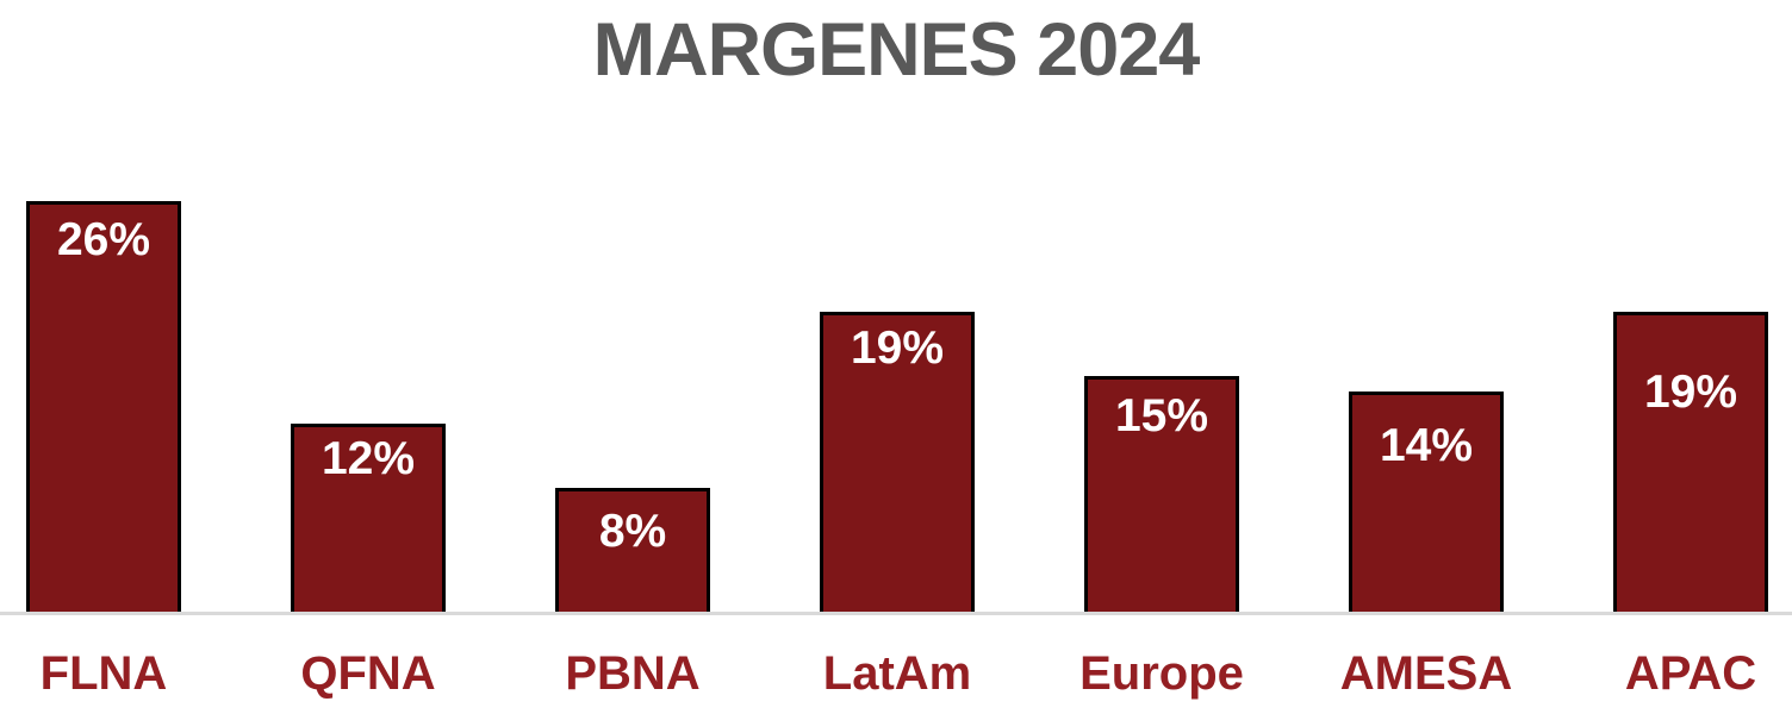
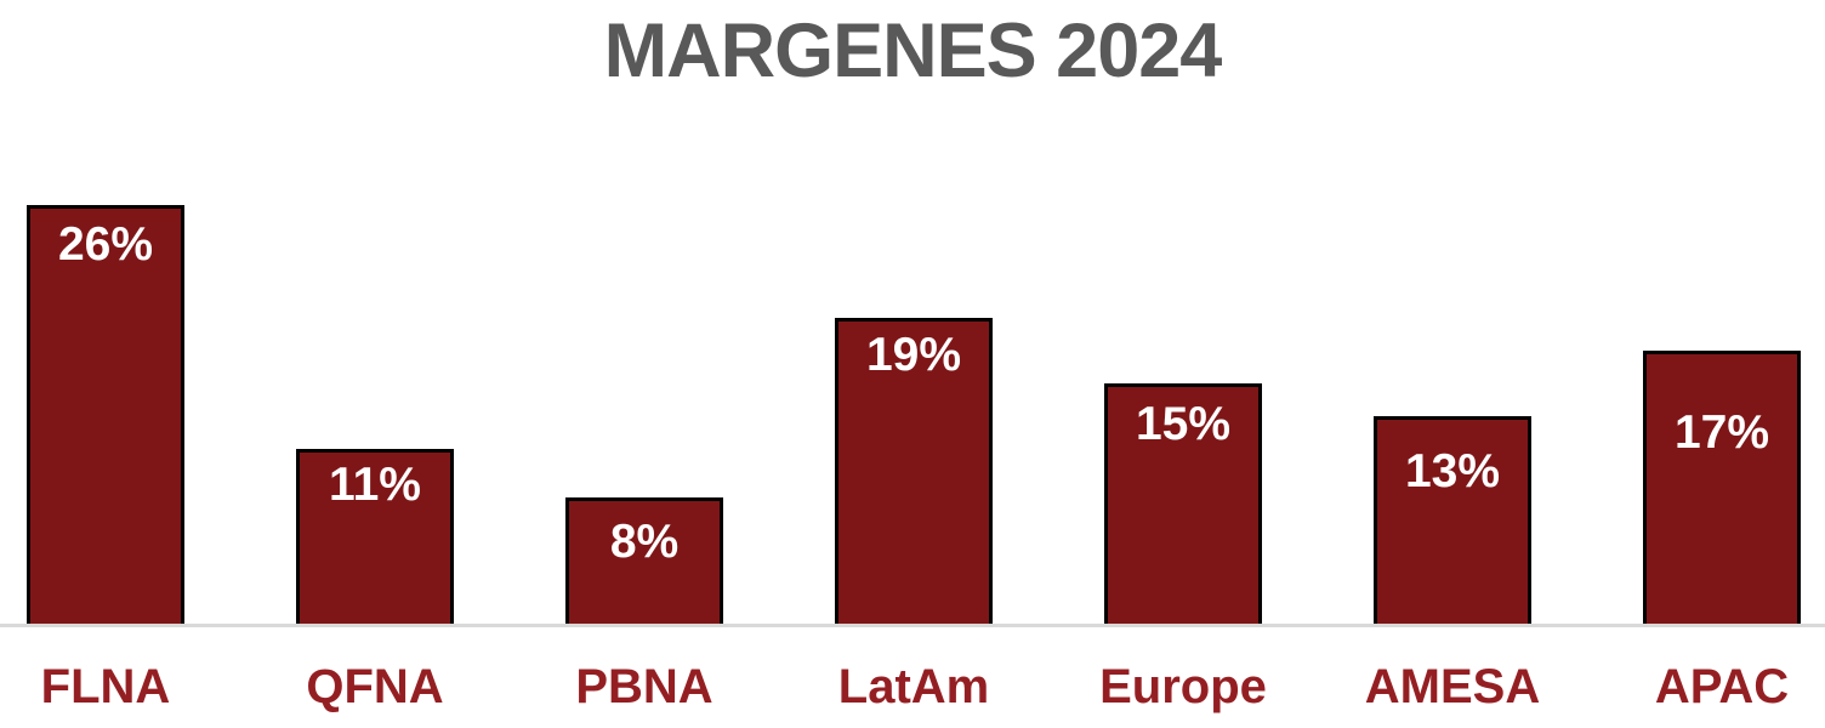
QFNA: 12% -> 11%
AMESA: 14% -> 13%
APAC: 19% -> 17%
